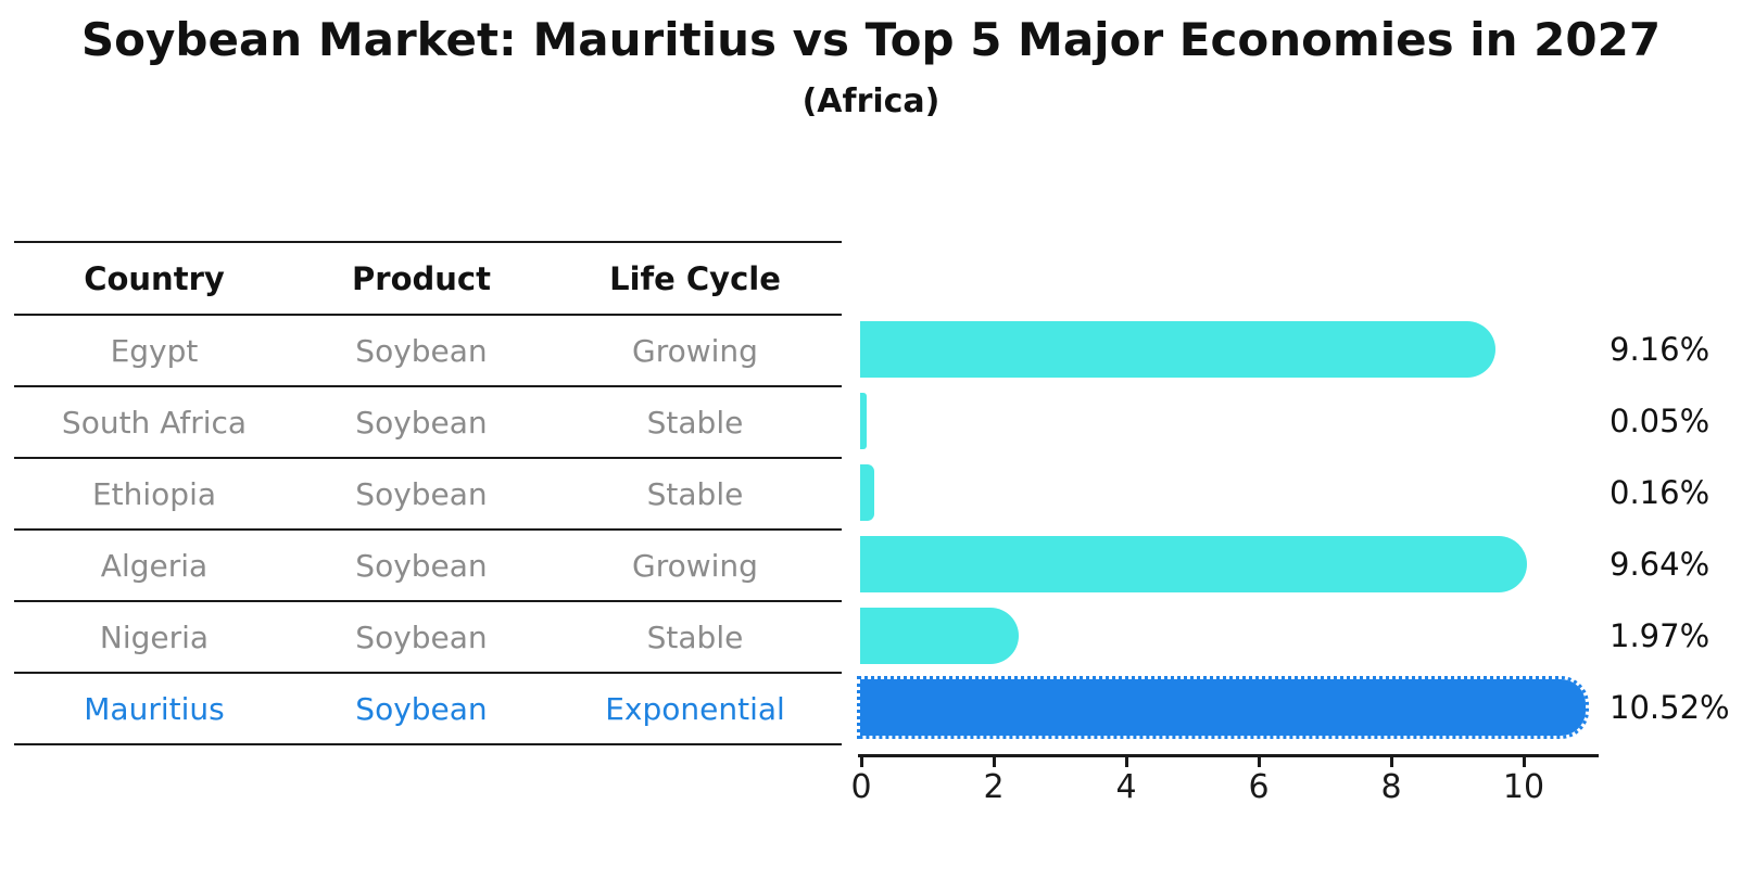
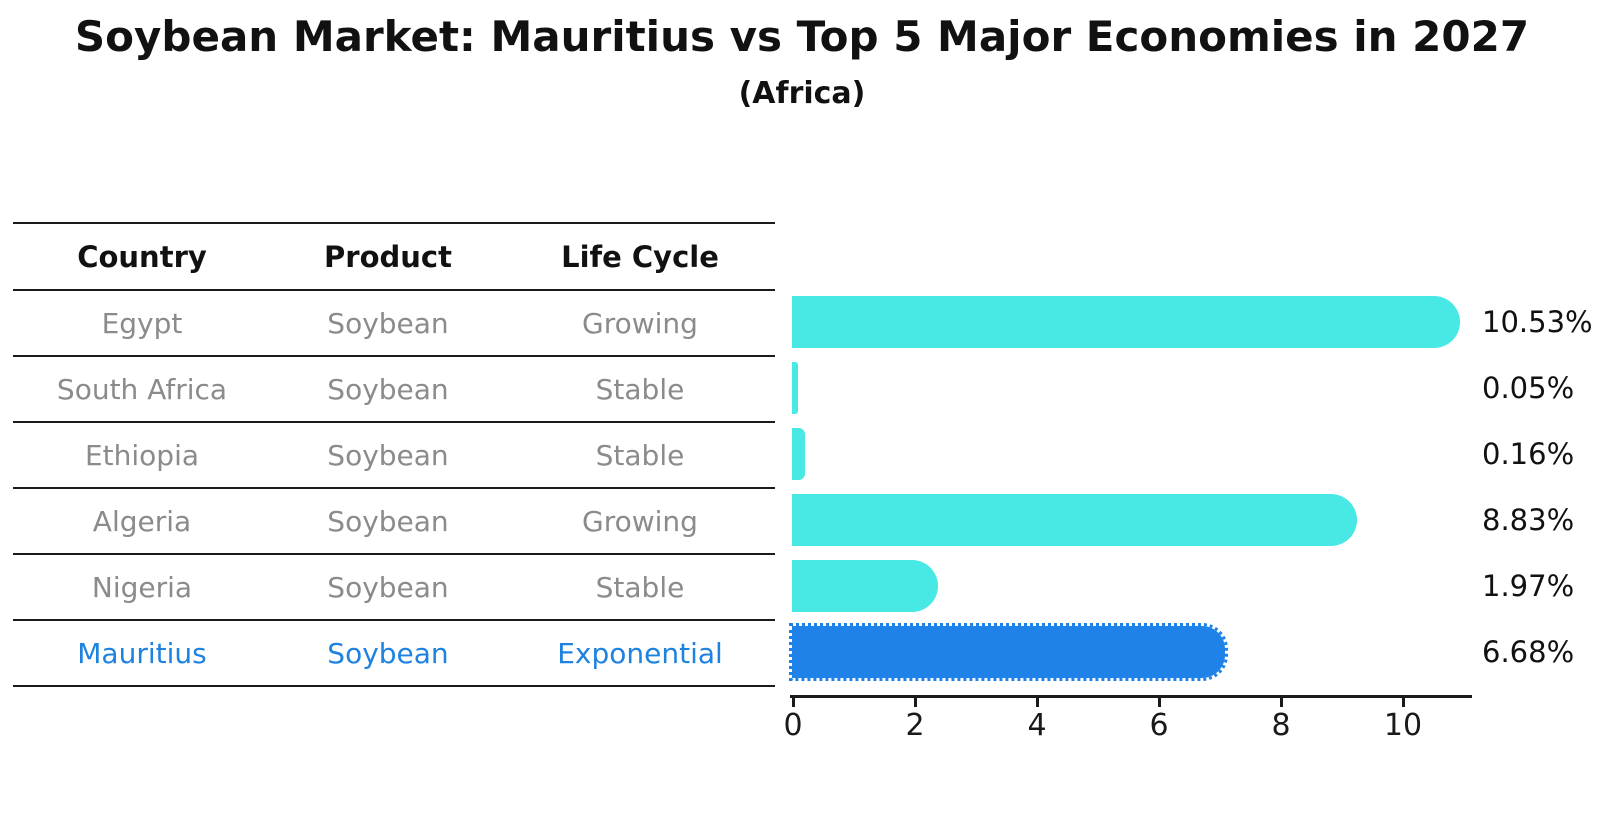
Egypt: 9.16% -> 10.53%
Algeria: 9.64% -> 8.83%
Mauritius: 10.52% -> 6.68%
